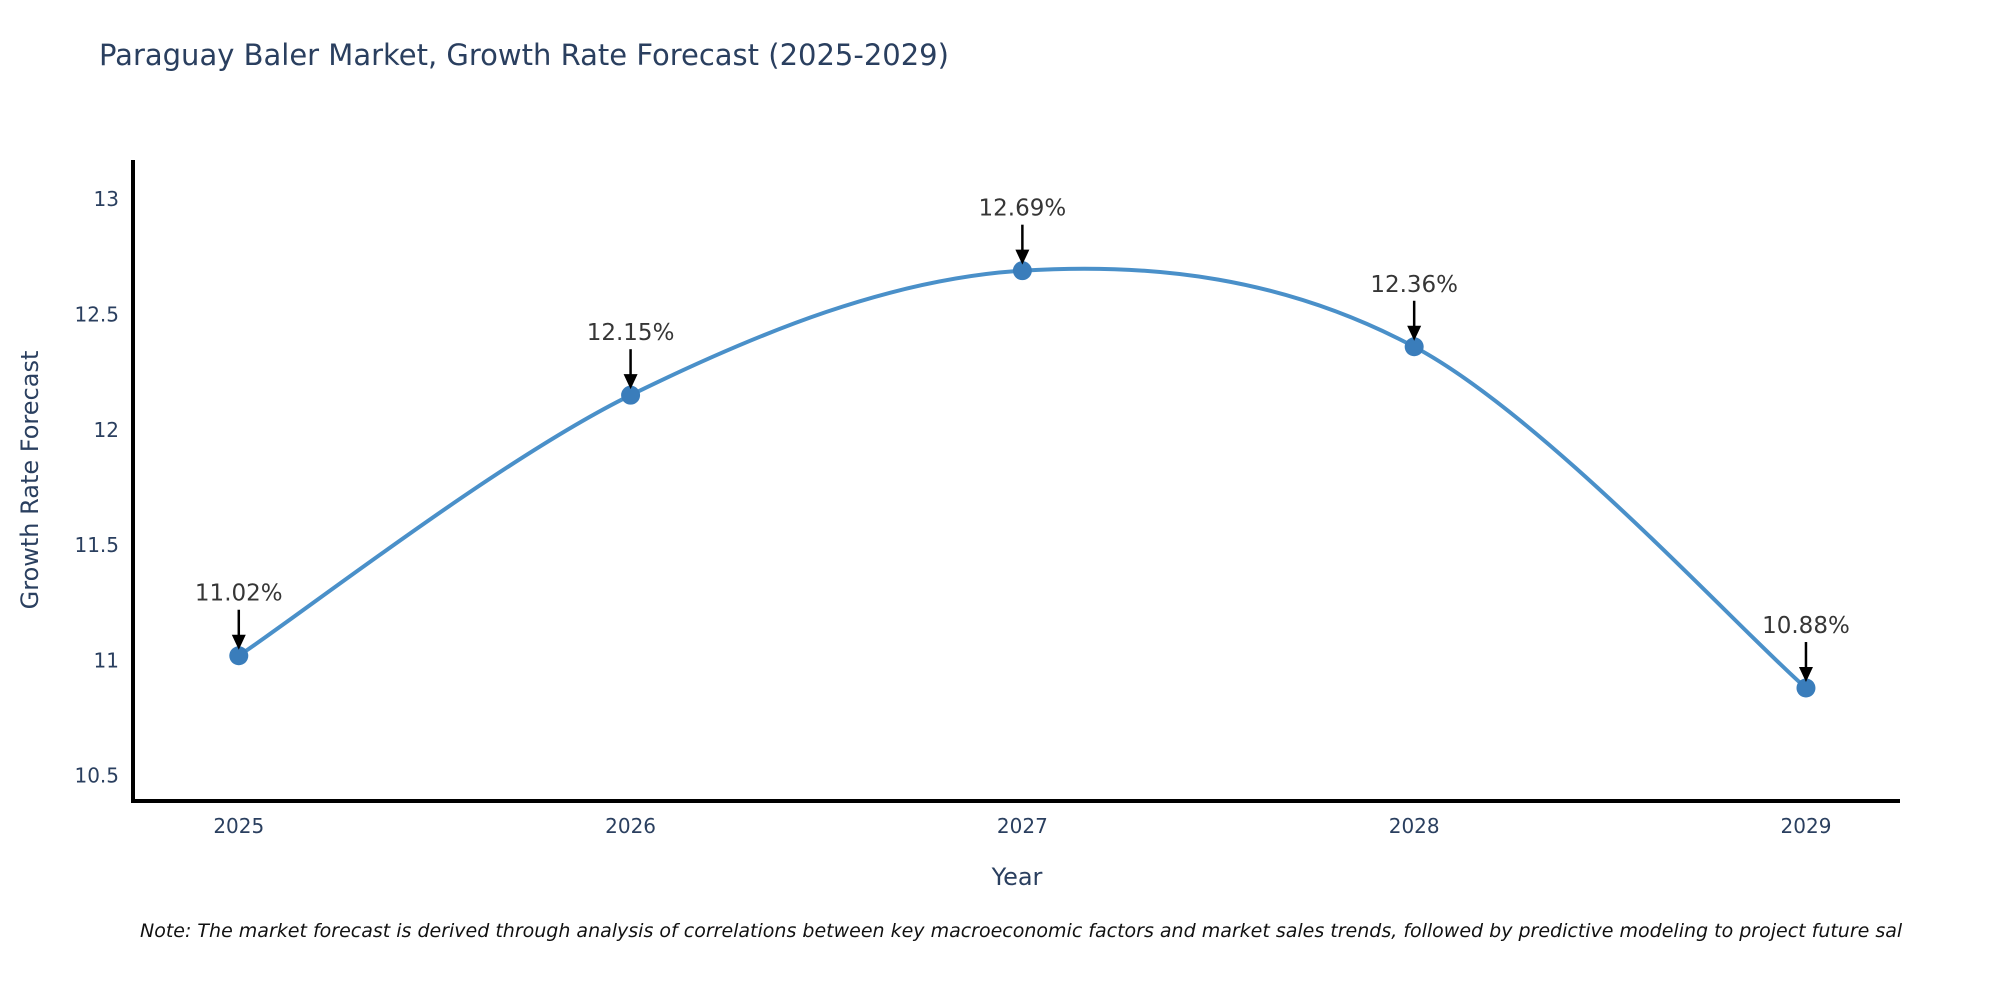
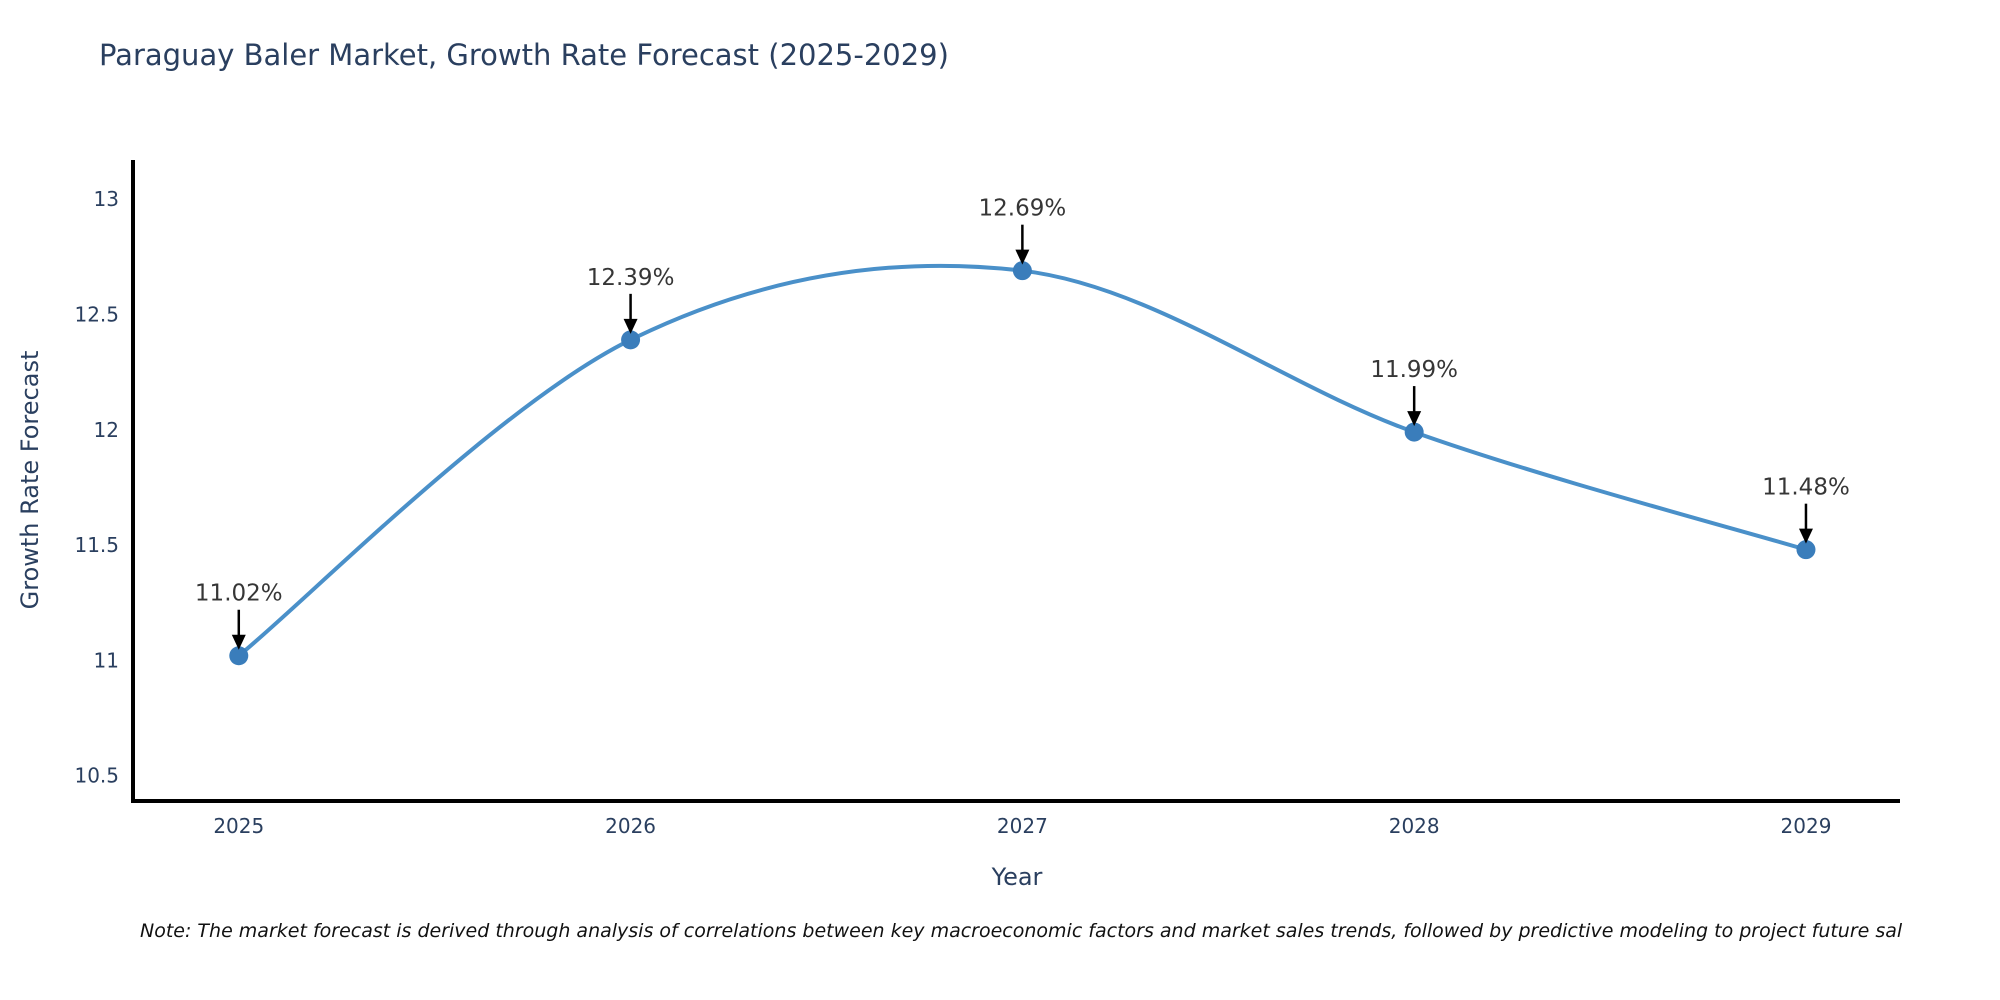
2026: 12.15% -> 12.39%
2028: 12.36% -> 11.99%
2029: 10.88% -> 11.48%
